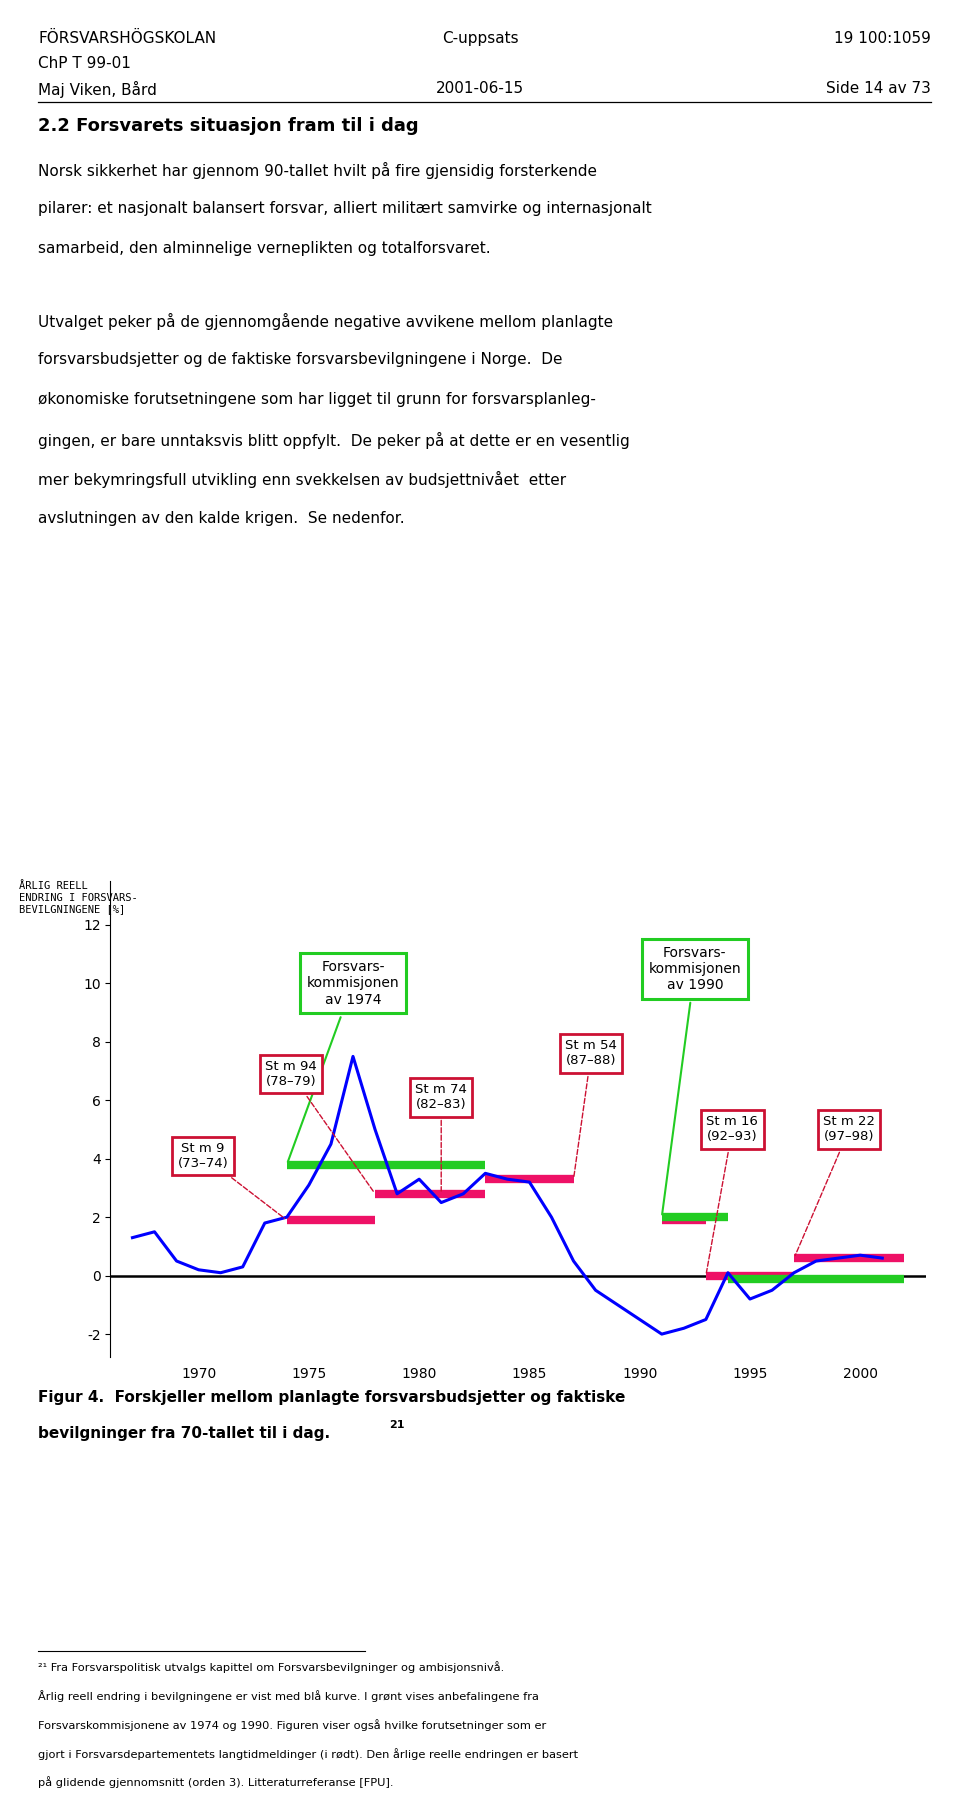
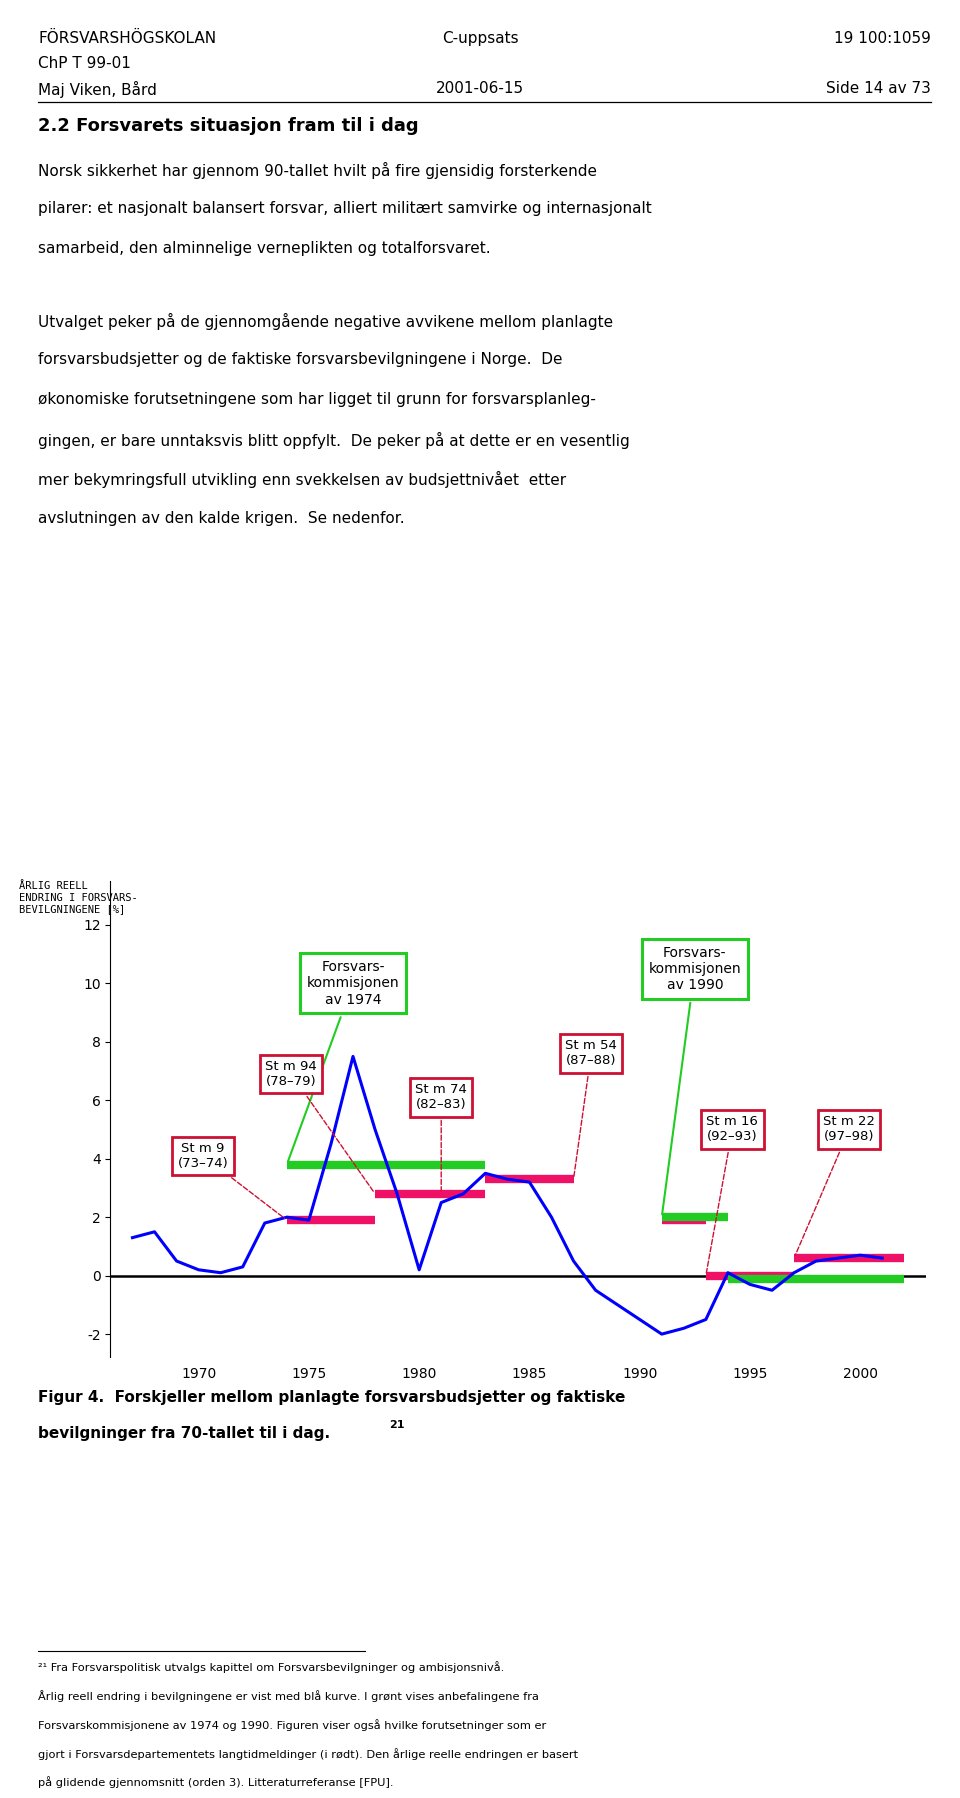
1975: 3.1 -> 1.9
1980: 3.3 -> 0.2
1995: -0.8 -> -0.3
